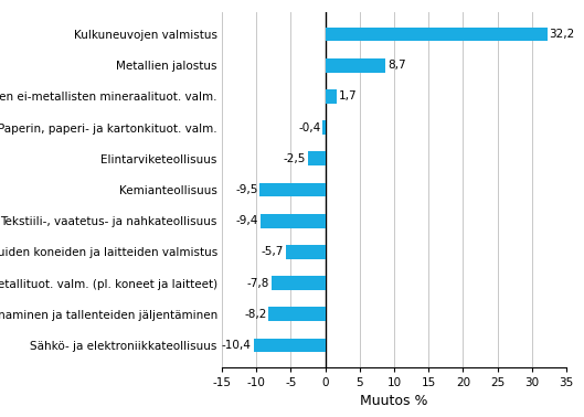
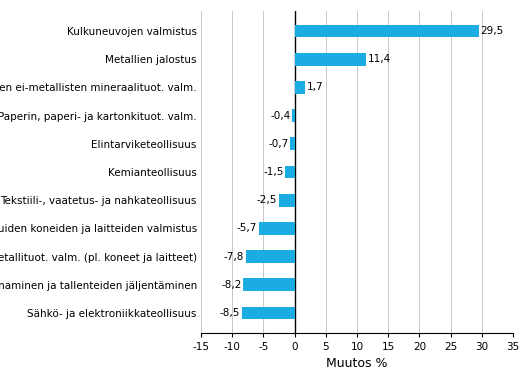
Kulkuneuvojen valmistus: 32,2 -> 29,5
Metallien jalostus: 8,7 -> 11,4
Elintarviketeollisuus: -2,5 -> -0,7
Kemianteollisuus: -9,5 -> -1,5
Tekstiili-, vaatetus- ja nahkateollisuus: -9,4 -> -2,5
Sähkö- ja elektroniikkateollisuus: -10,4 -> -8,5
